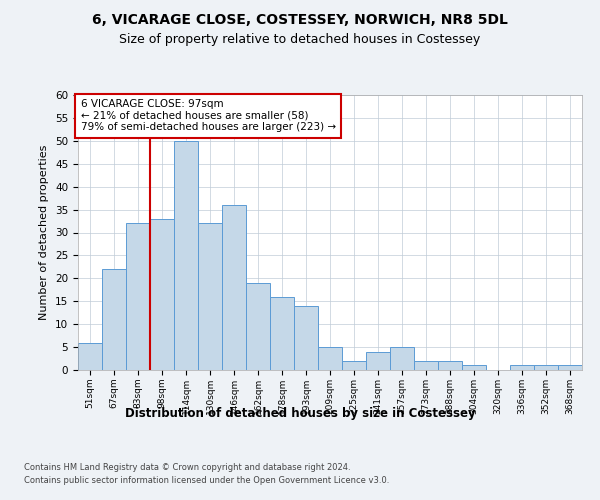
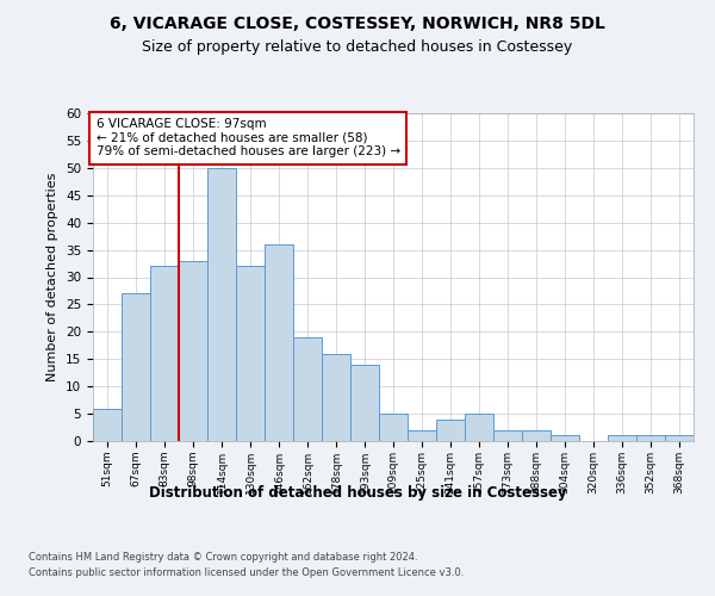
67sqm: 22 -> 27
